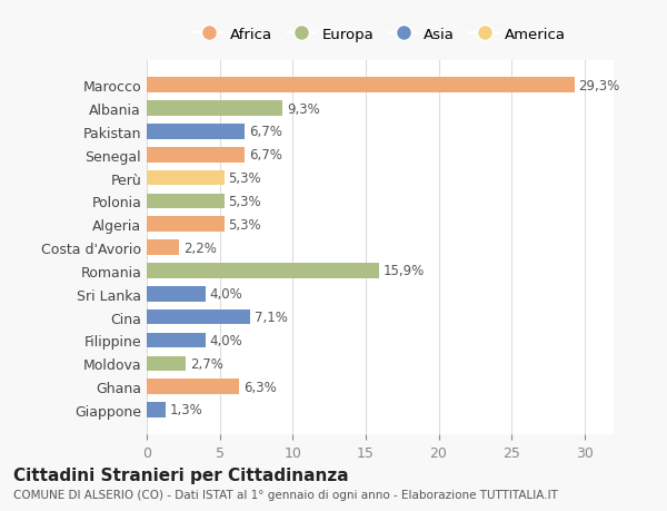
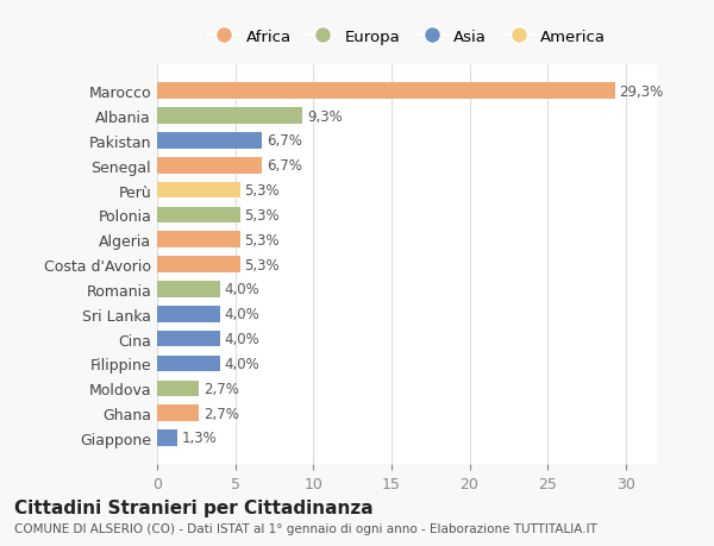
Costa d'Avorio: 2,2% -> 5,3%
Romania: 15,9% -> 4,0%
Cina: 7,1% -> 4,0%
Ghana: 6,3% -> 2,7%
